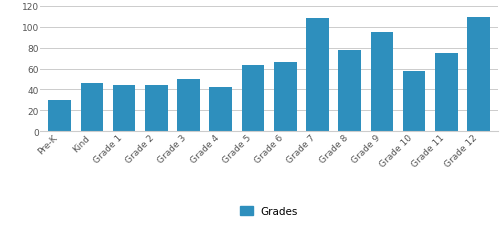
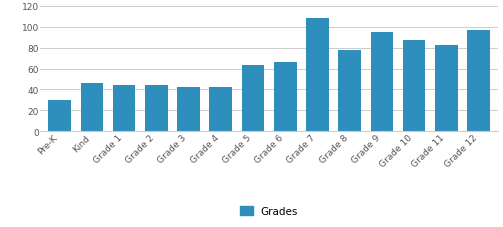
Grade 3: 50 -> 42
Grade 10: 58 -> 87
Grade 11: 75 -> 83
Grade 12: 109 -> 97
